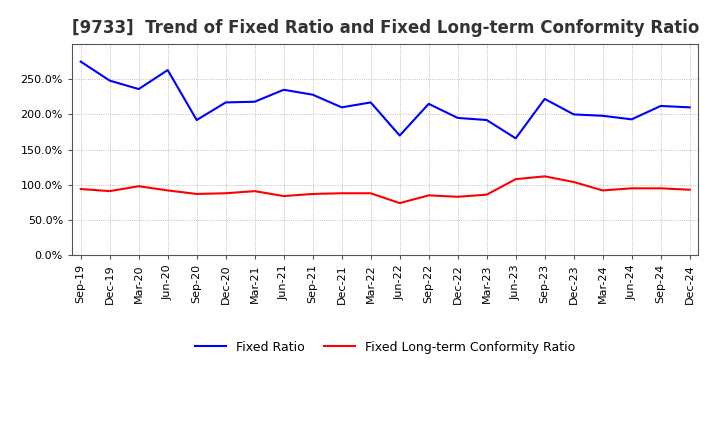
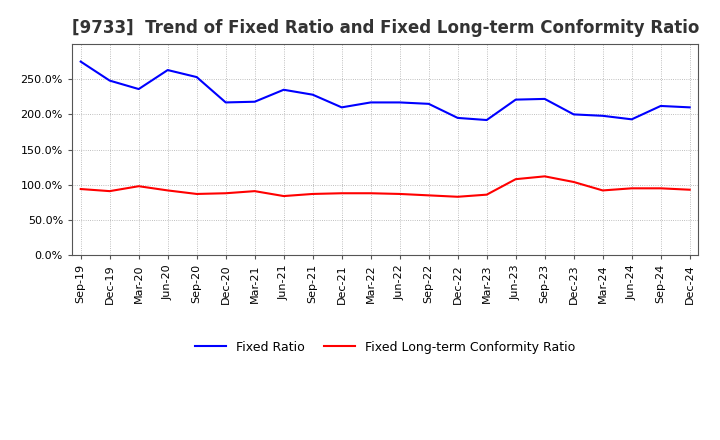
Fixed Ratio/Sep-20: 192% -> 253%
Fixed Ratio/Jun-22: 170% -> 217%
Fixed Long-term Conformity Ratio/Jun-22: 74% -> 87%
Fixed Ratio/Jun-23: 166% -> 221%
